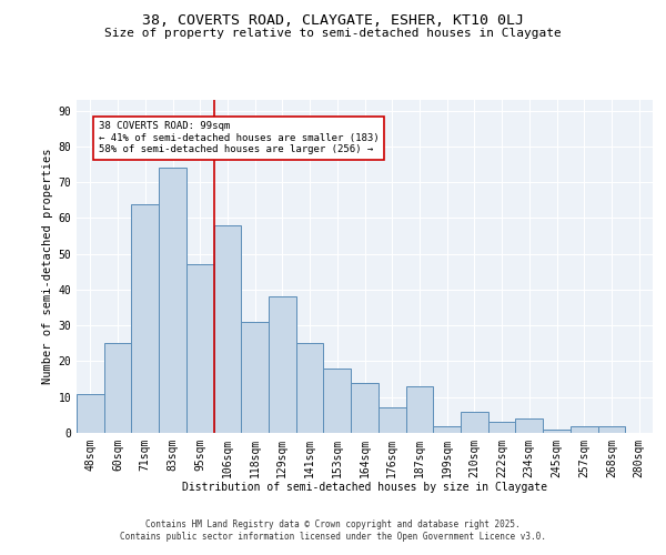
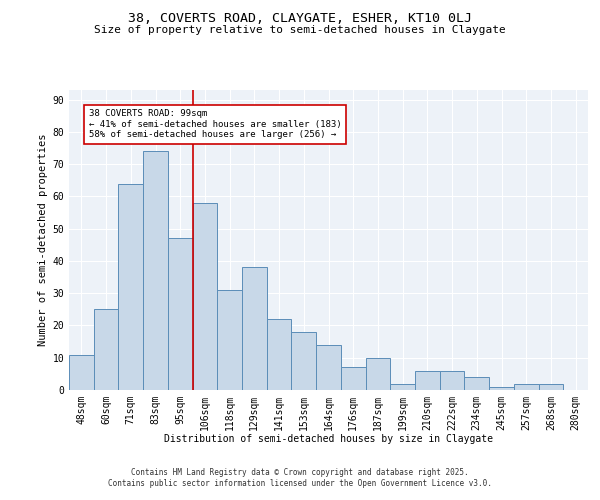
141sqm: 25 -> 22
187sqm: 13 -> 10
222sqm: 3 -> 6
